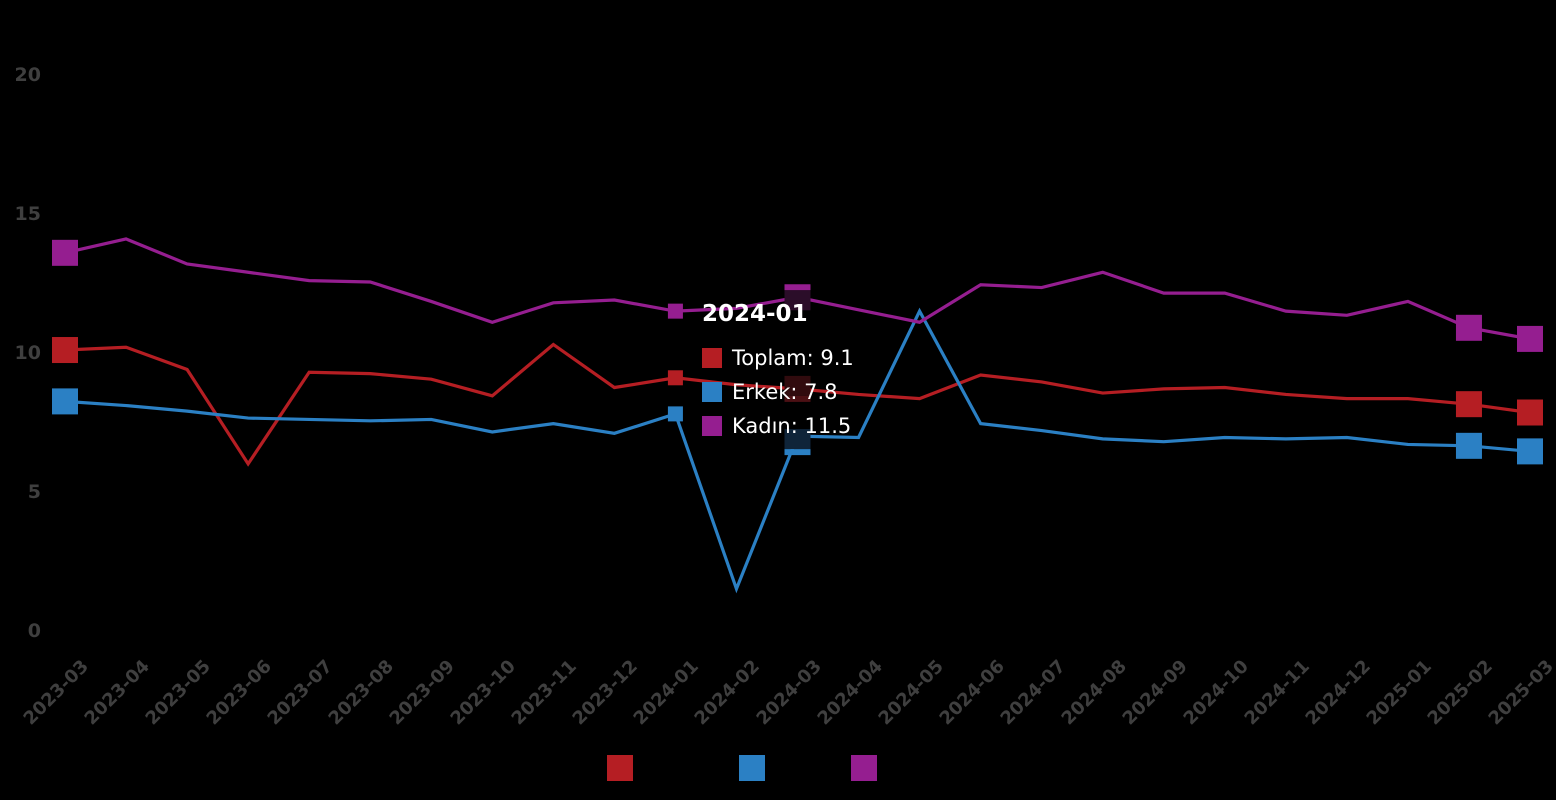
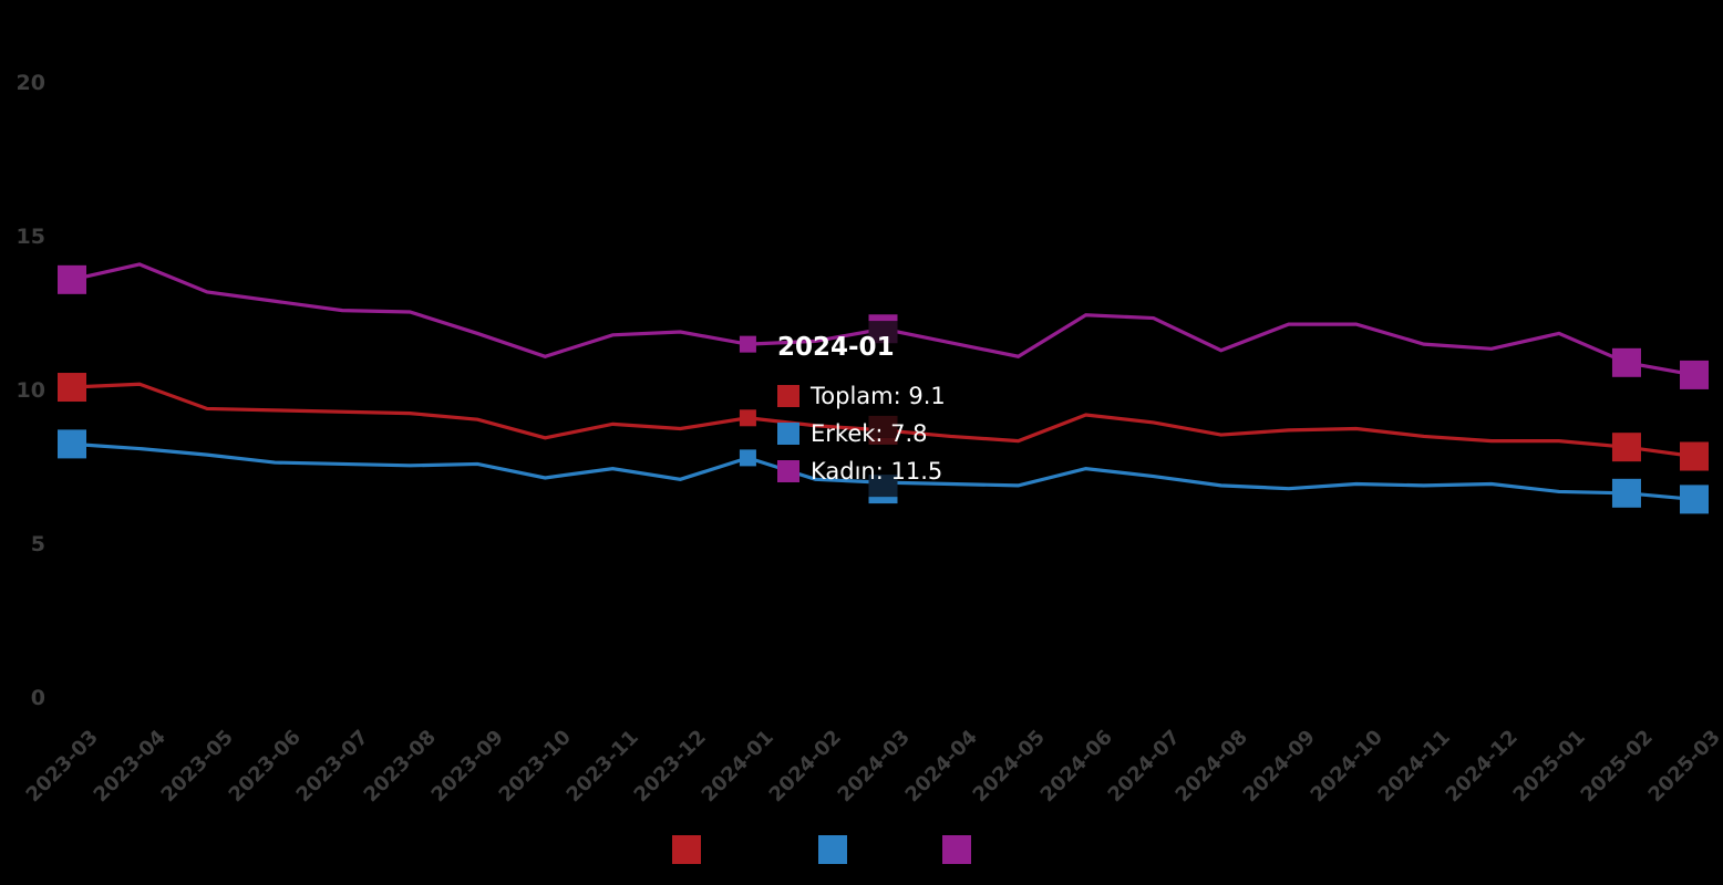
Toplam/2023-06: 6.0 -> 9.3
Toplam/2023-11: 10.3 -> 8.9
Erkek/2024-02: 1.5 -> 7.1
Erkek/2024-05: 11.5 -> 6.9
Kadın/2024-08: 12.9 -> 11.3
